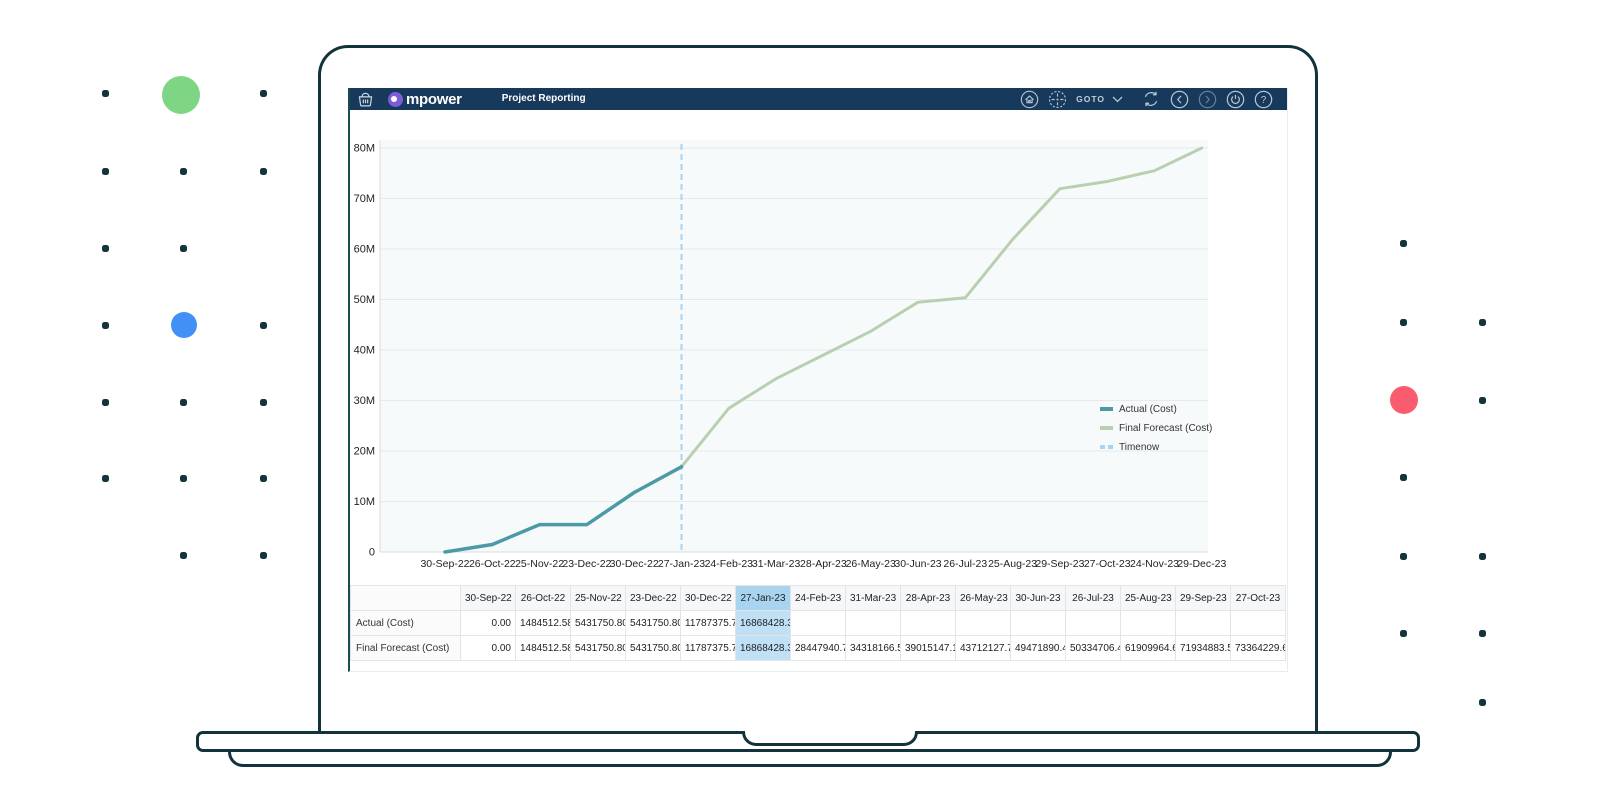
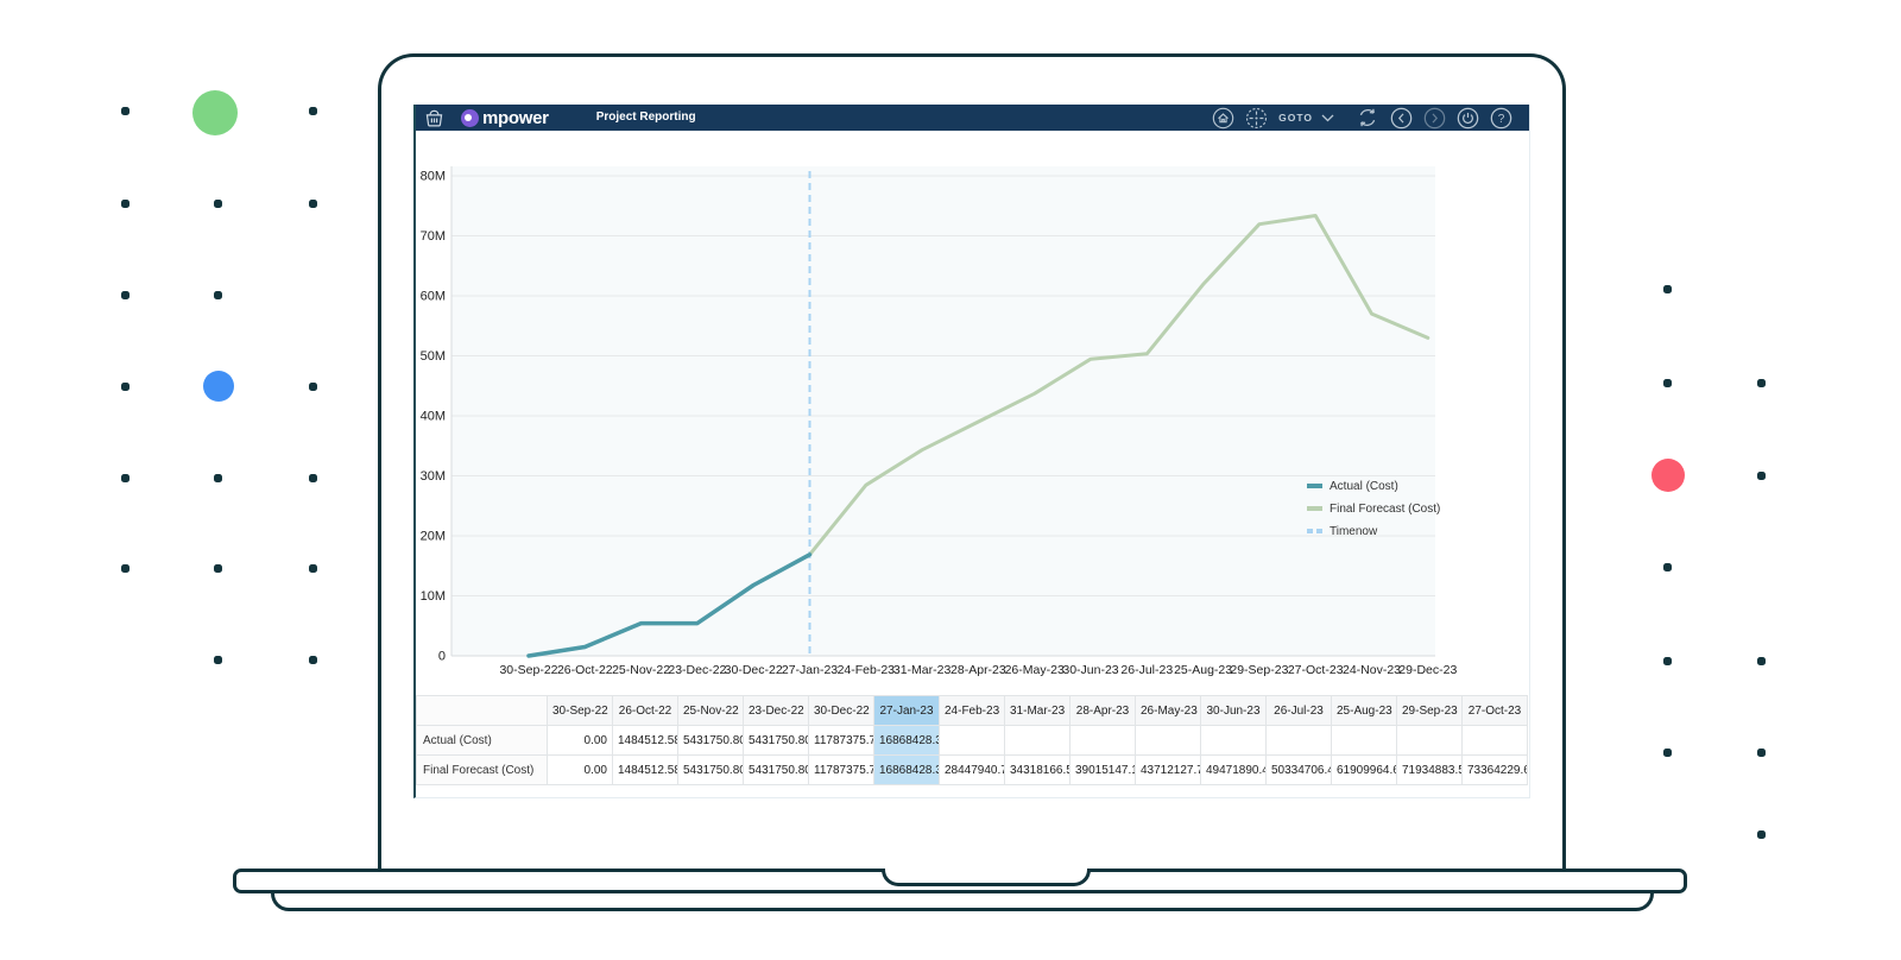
Final Forecast (Cost)/24-Nov-23: 76M -> 57M
Final Forecast (Cost)/29-Dec-23: 80M -> 53M
